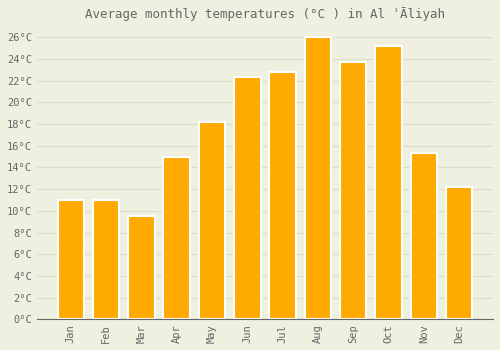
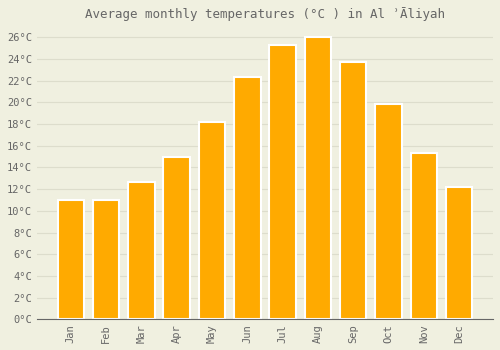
Mar: 9.5°C -> 12.7°C
Jul: 22.8°C -> 25.3°C
Oct: 25.2°C -> 19.8°C
